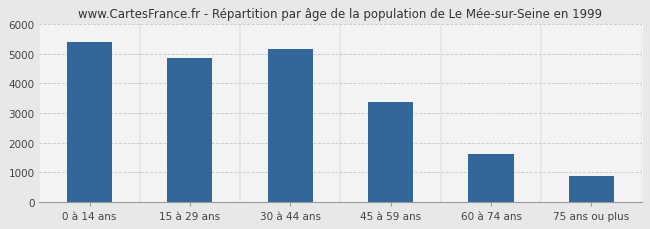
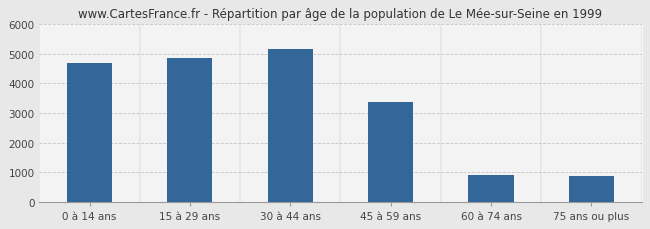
0 à 14 ans: 5400 -> 4700
60 à 74 ans: 1600 -> 900
